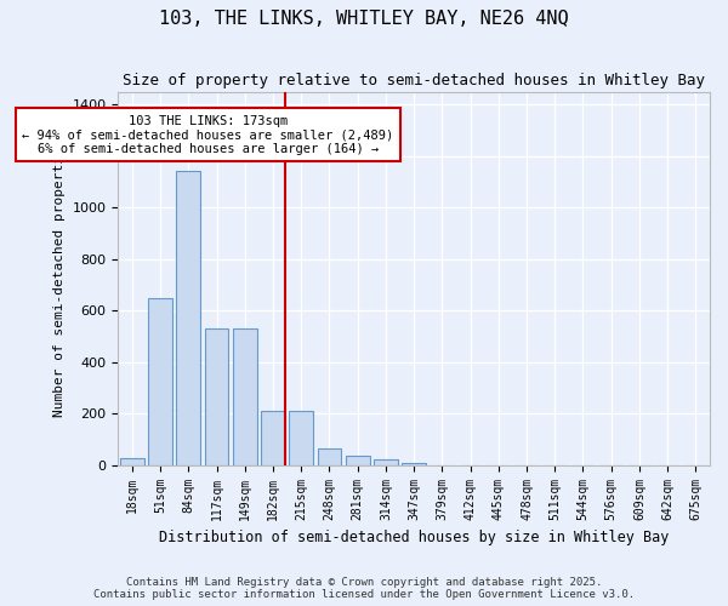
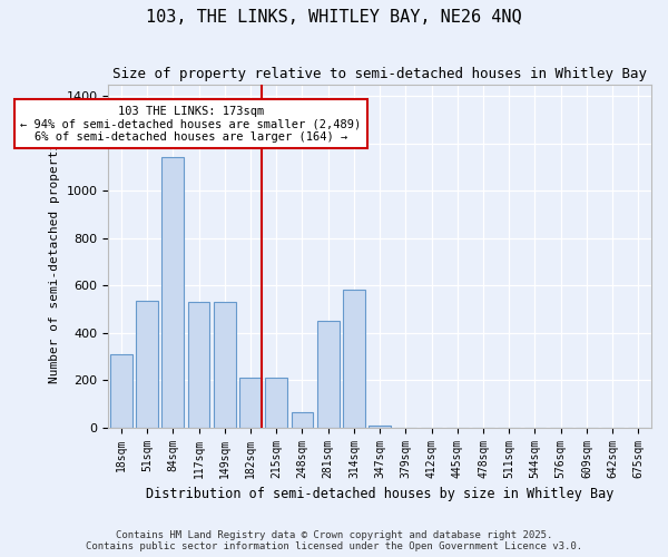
18sqm: 25 -> 310
51sqm: 650 -> 535
281sqm: 35 -> 450
314sqm: 20 -> 580
